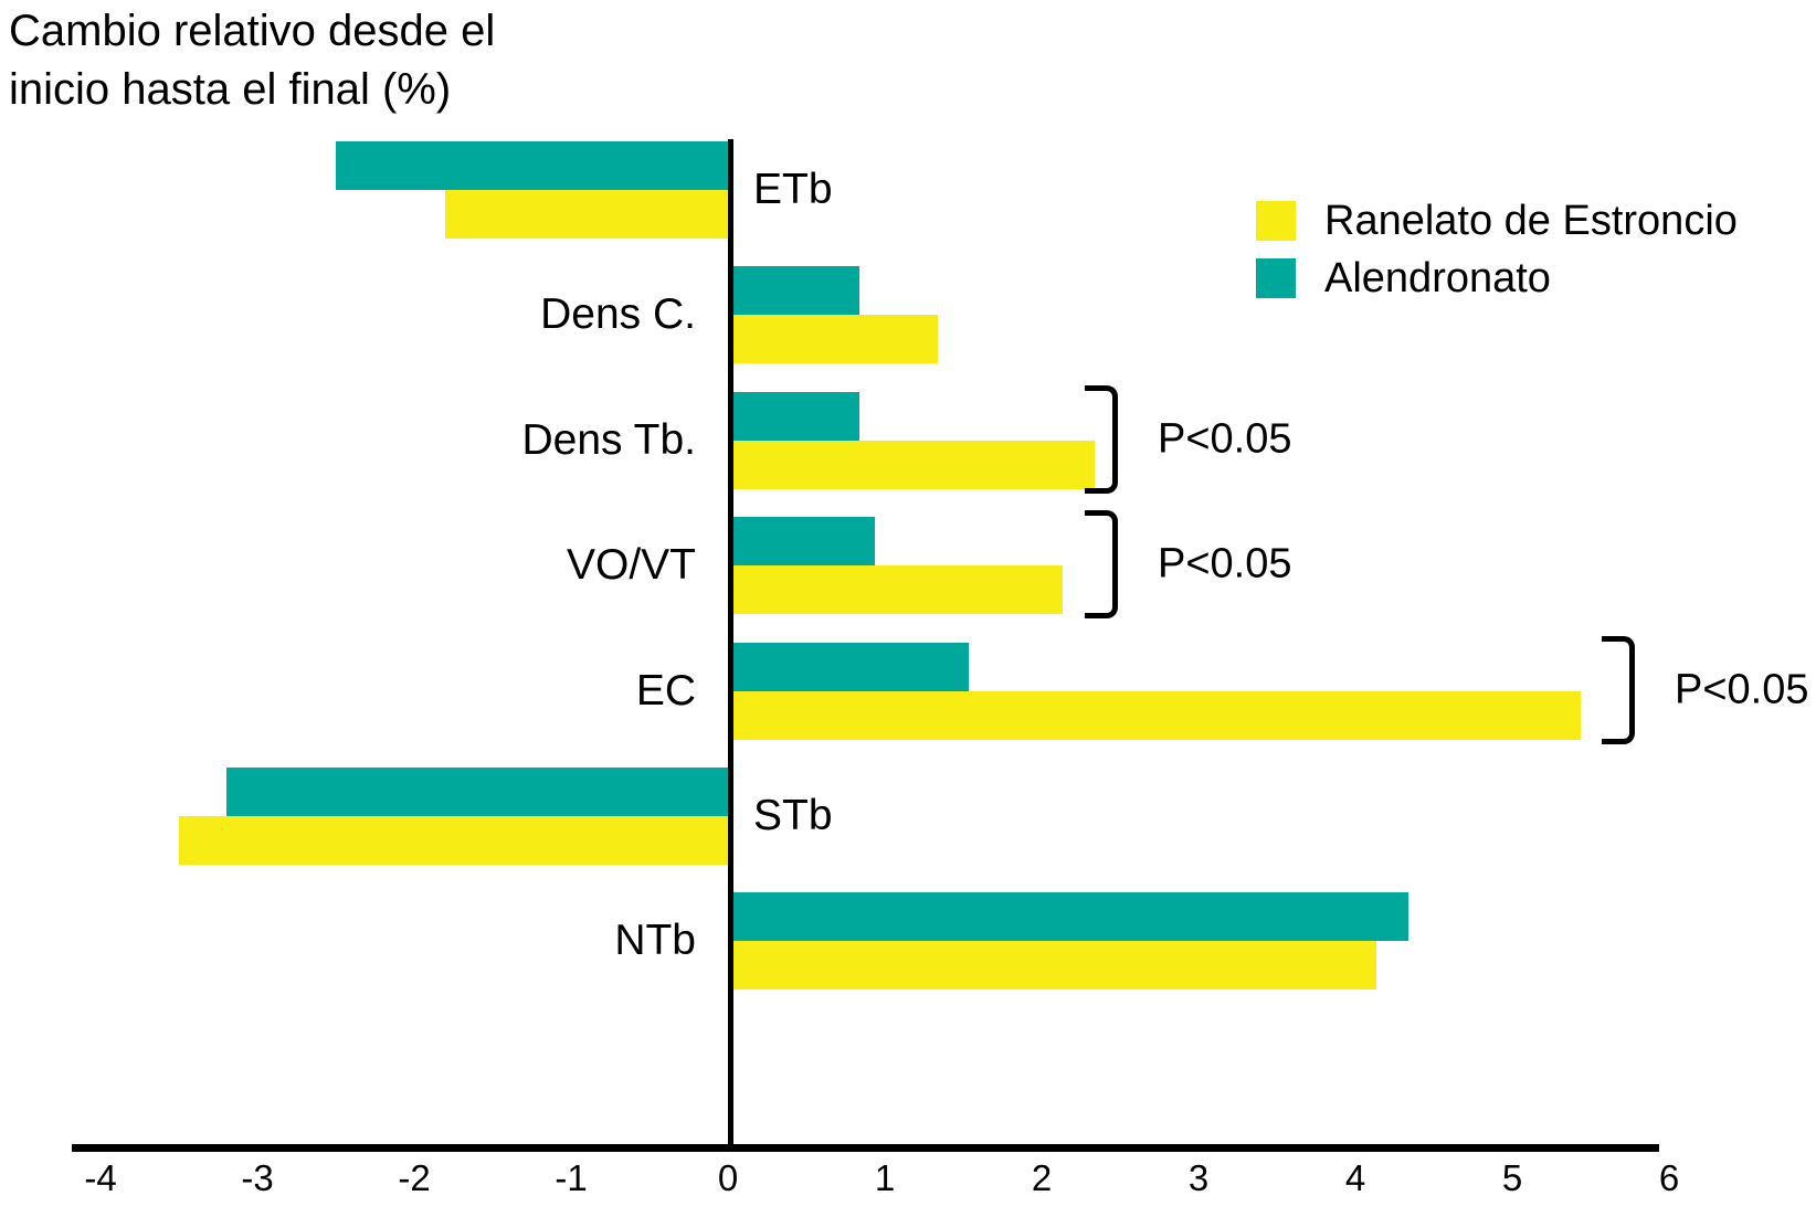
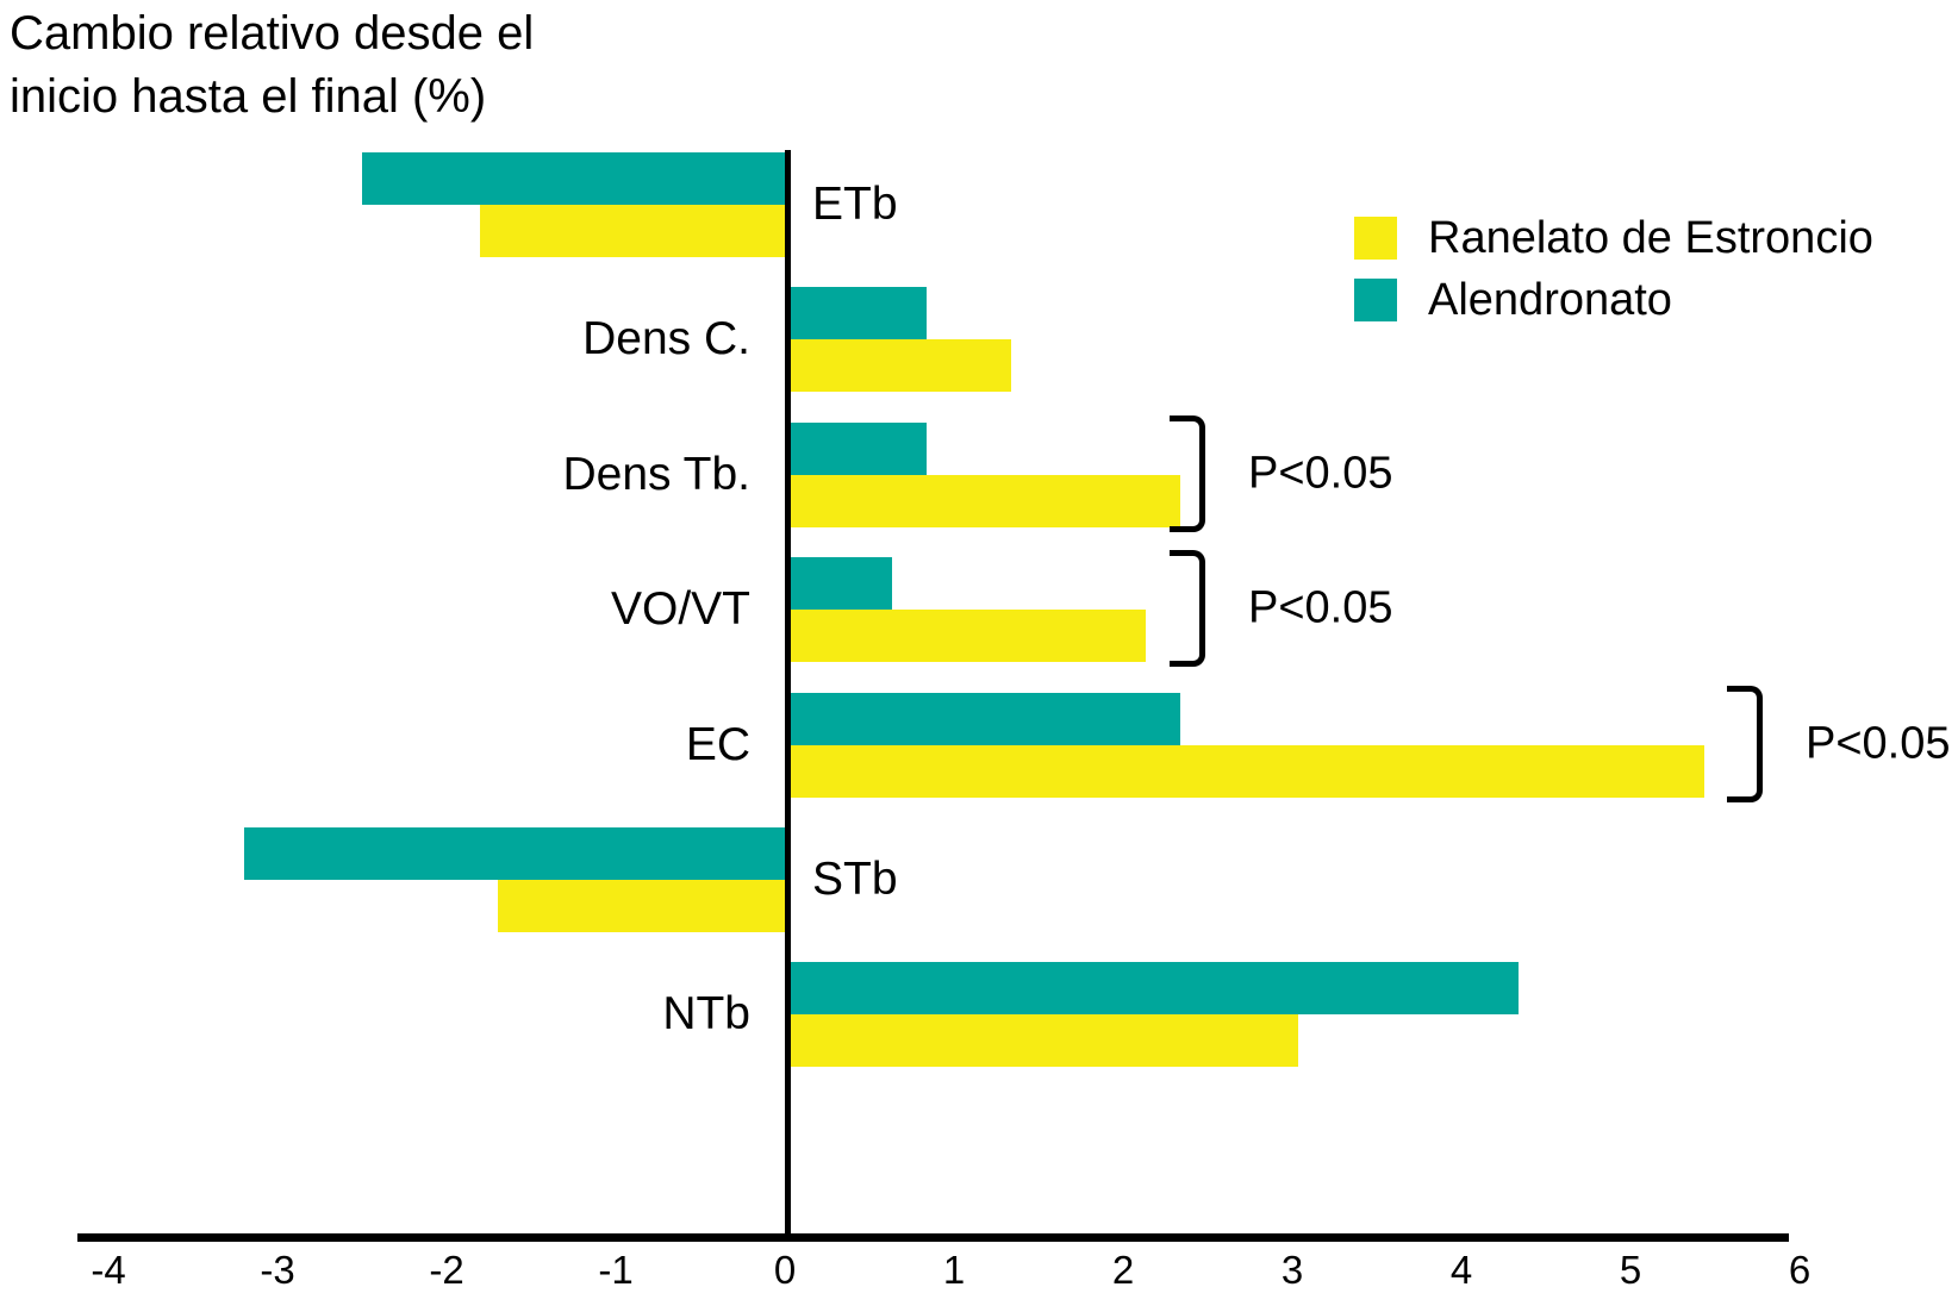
Alendronato/VO/VT: 0.9 -> 0.6
Alendronato/EC: 1.5 -> 2.3
Ranelato de Estroncio/STb: -3.5 -> -1.7
Ranelato de Estroncio/NTb: 4.1 -> 3.0
